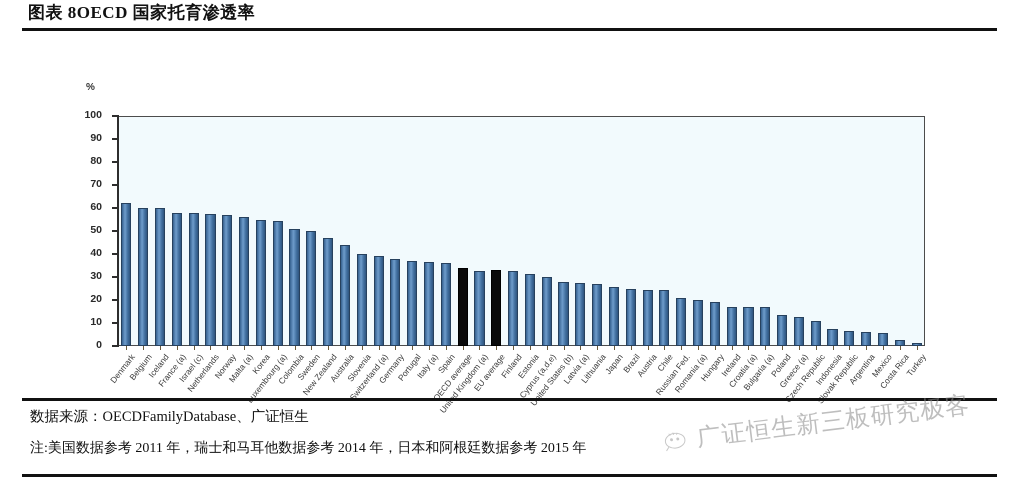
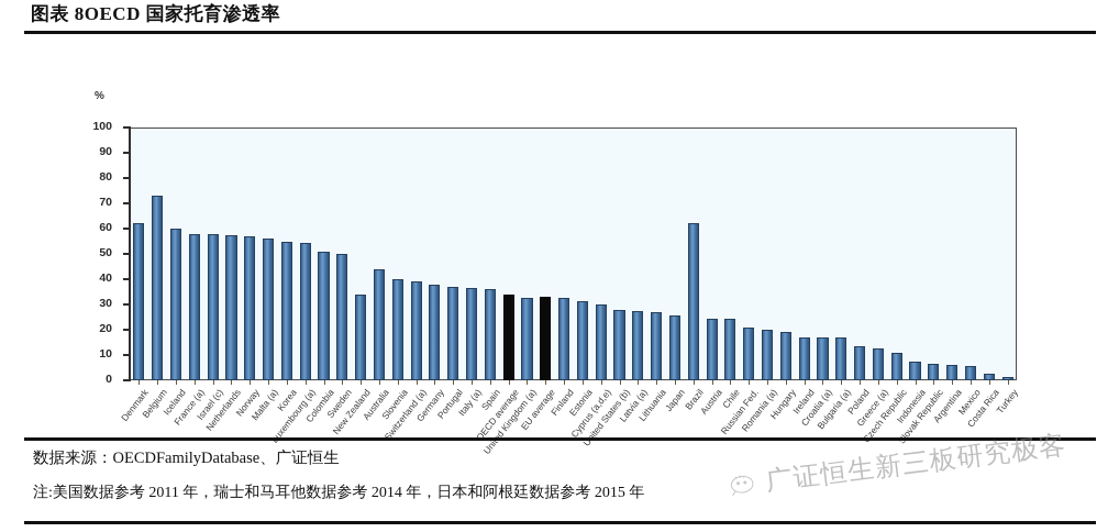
Belgium: 60 -> 73
New Zealand: 47 -> 34
Brazil: 25 -> 62
